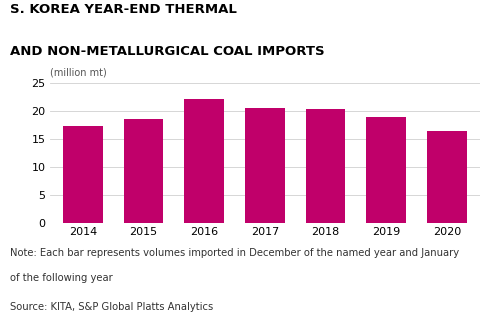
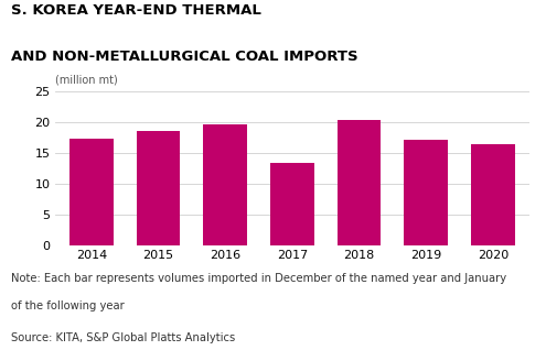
2016: 22.0 -> 19.6
2017: 20.4 -> 13.4
2019: 18.8 -> 17.0
